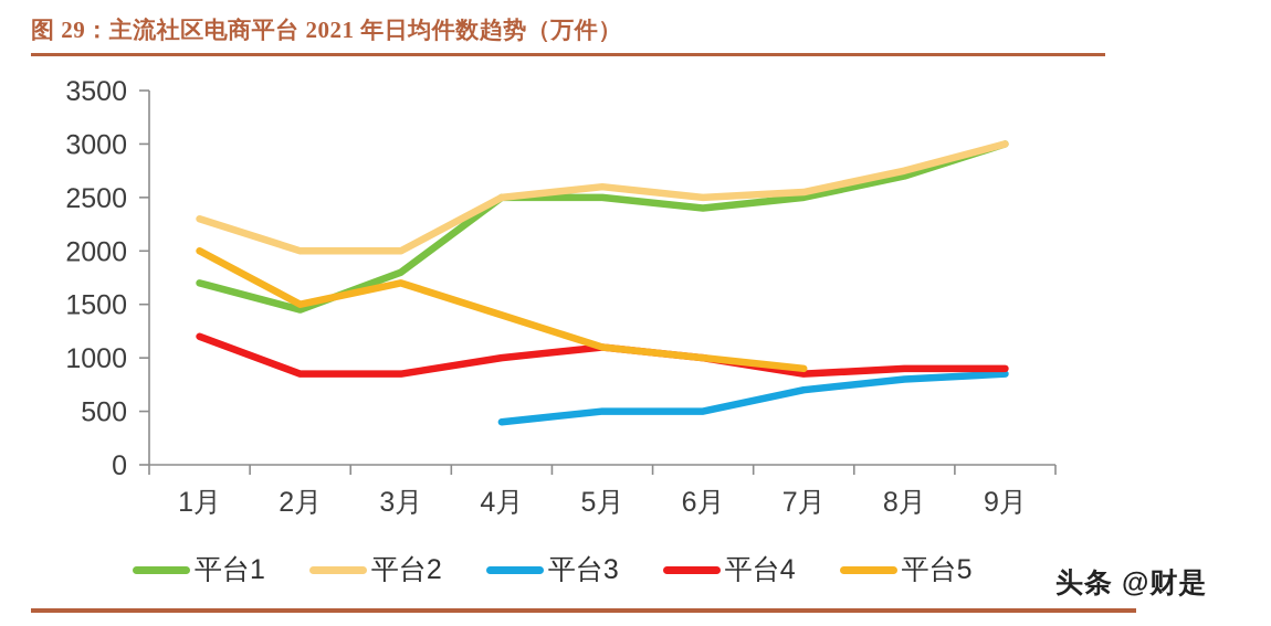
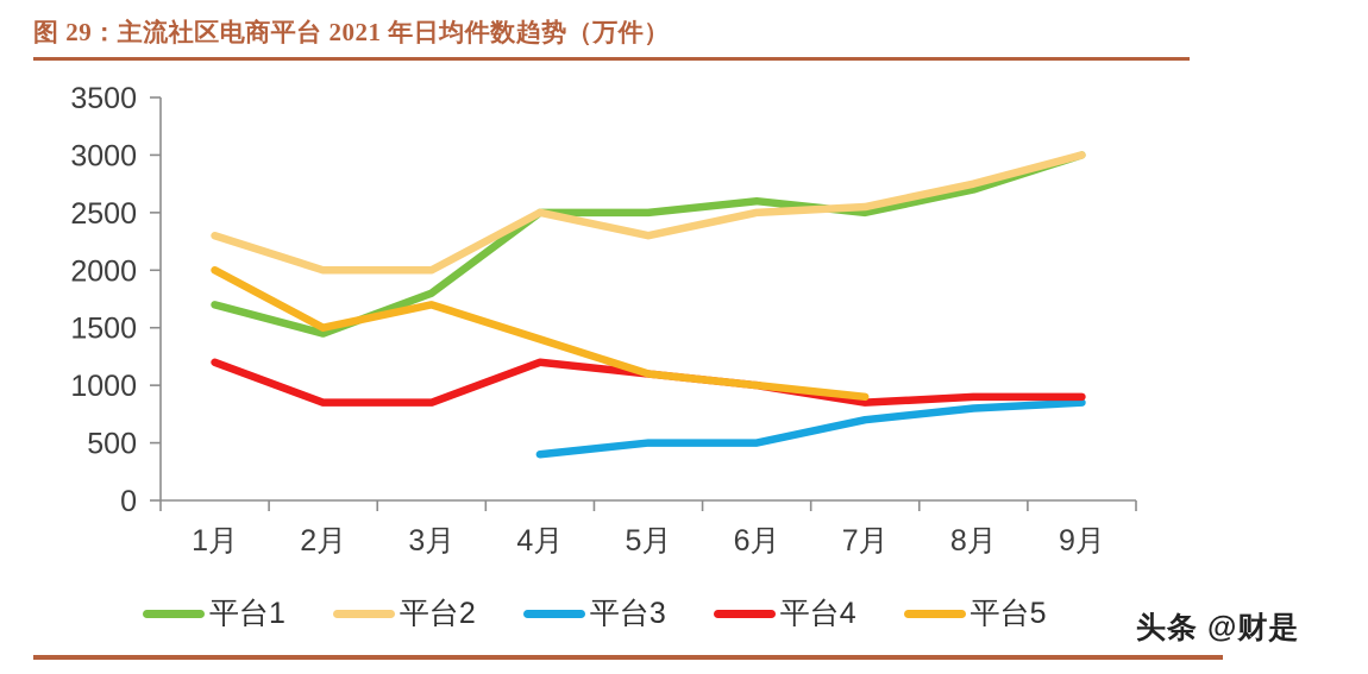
平台4/4月: 1000 -> 1200
平台2/5月: 2600 -> 2300
平台1/6月: 2400 -> 2600
